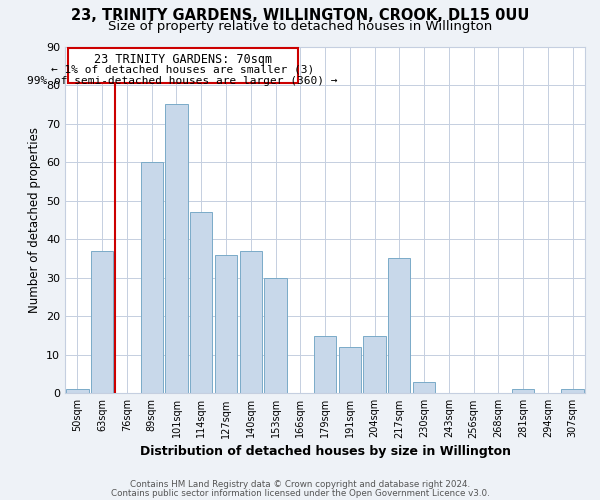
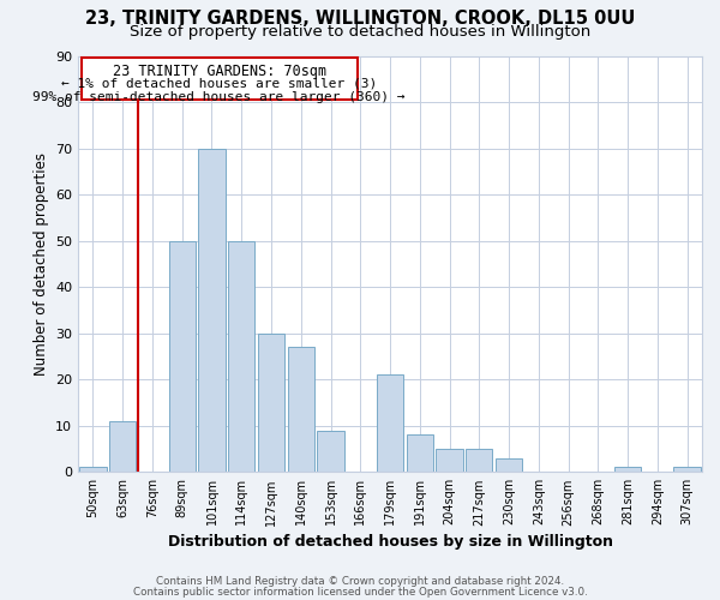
63sqm: 37 -> 11
89sqm: 60 -> 50
101sqm: 75 -> 70
114sqm: 47 -> 50
127sqm: 36 -> 30
140sqm: 37 -> 27
153sqm: 30 -> 9
179sqm: 15 -> 21
191sqm: 12 -> 8
204sqm: 15 -> 5
217sqm: 35 -> 5
